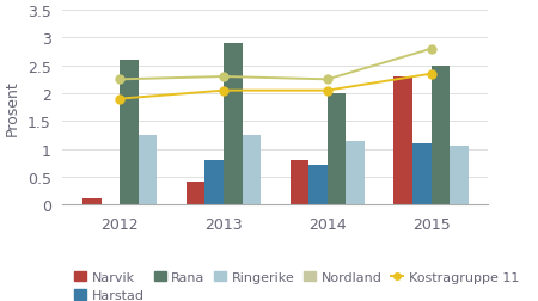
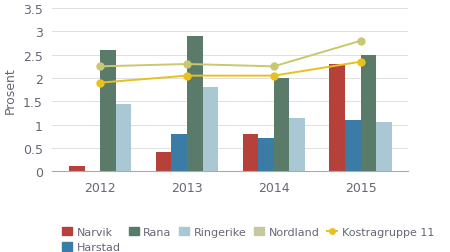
Ringerike/2012: 1.25 -> 1.45
Ringerike/2013: 1.25 -> 1.80
